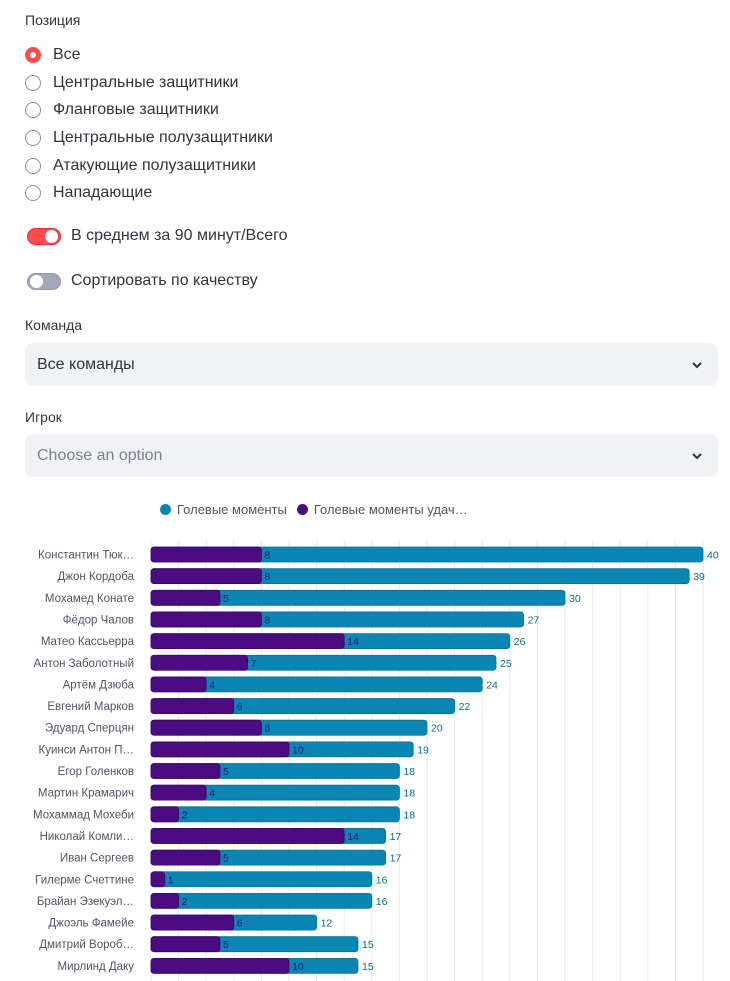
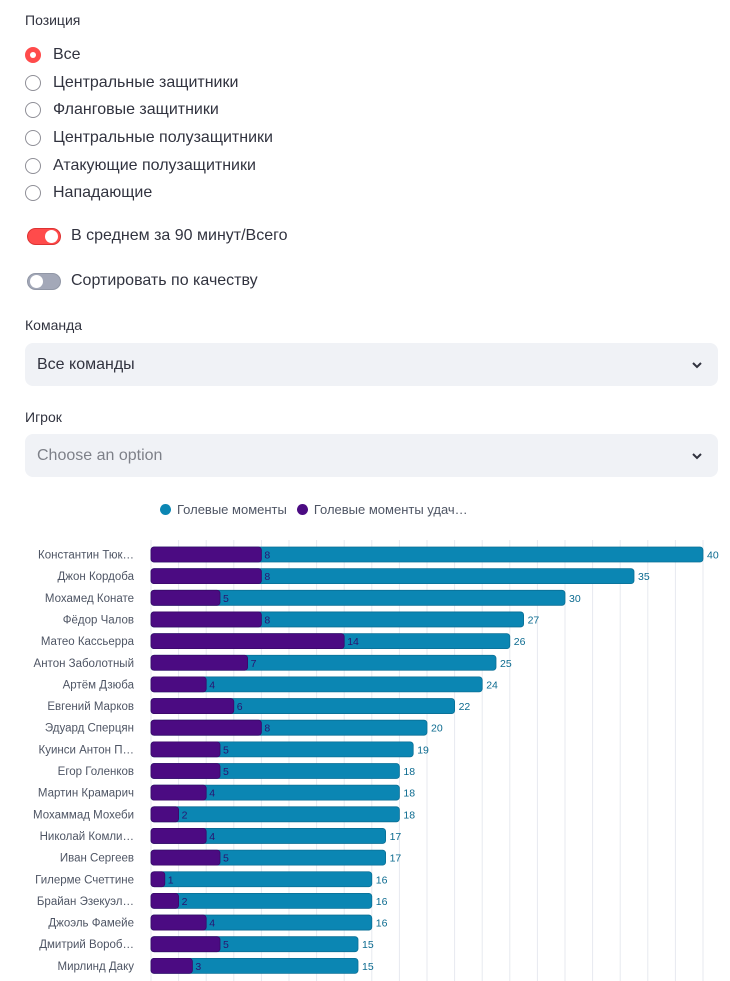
Голевые моменты/Джон Кордоба: 39 -> 35
Голевые моменты удач…/Куинси Антон П…: 10 -> 5
Голевые моменты удач…/Николай Комли…: 14 -> 4
Голевые моменты/Джоэль Фамейе: 12 -> 16
Голевые моменты удач…/Джоэль Фамейе: 6 -> 4
Голевые моменты удач…/Мирлинд Даку: 10 -> 3
